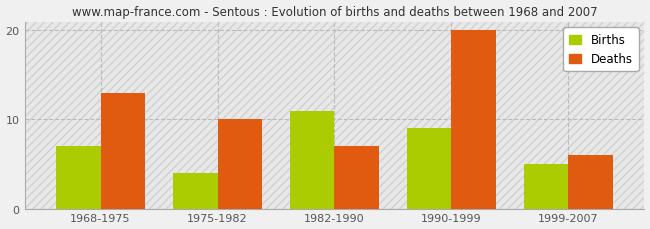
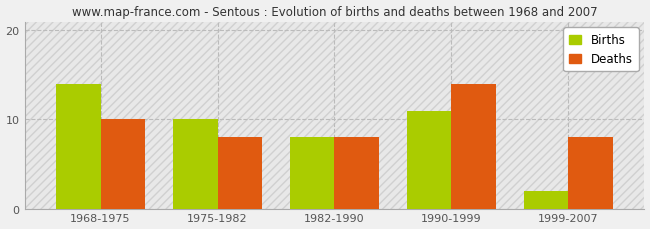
Births/1968-1975: 7 -> 14
Deaths/1968-1975: 13 -> 10
Births/1975-1982: 4 -> 10
Deaths/1975-1982: 10 -> 8
Births/1982-1990: 11 -> 8
Deaths/1982-1990: 7 -> 8
Births/1990-1999: 9 -> 11
Deaths/1990-1999: 20 -> 14
Births/1999-2007: 5 -> 2
Deaths/1999-2007: 6 -> 8
